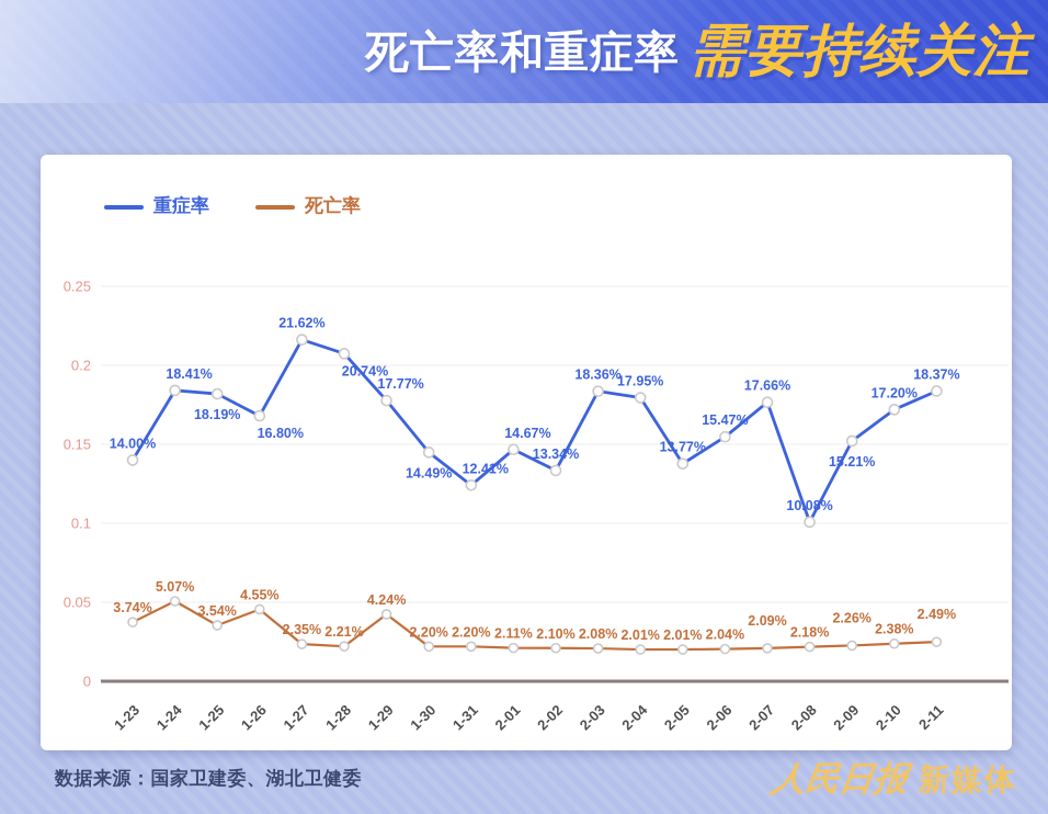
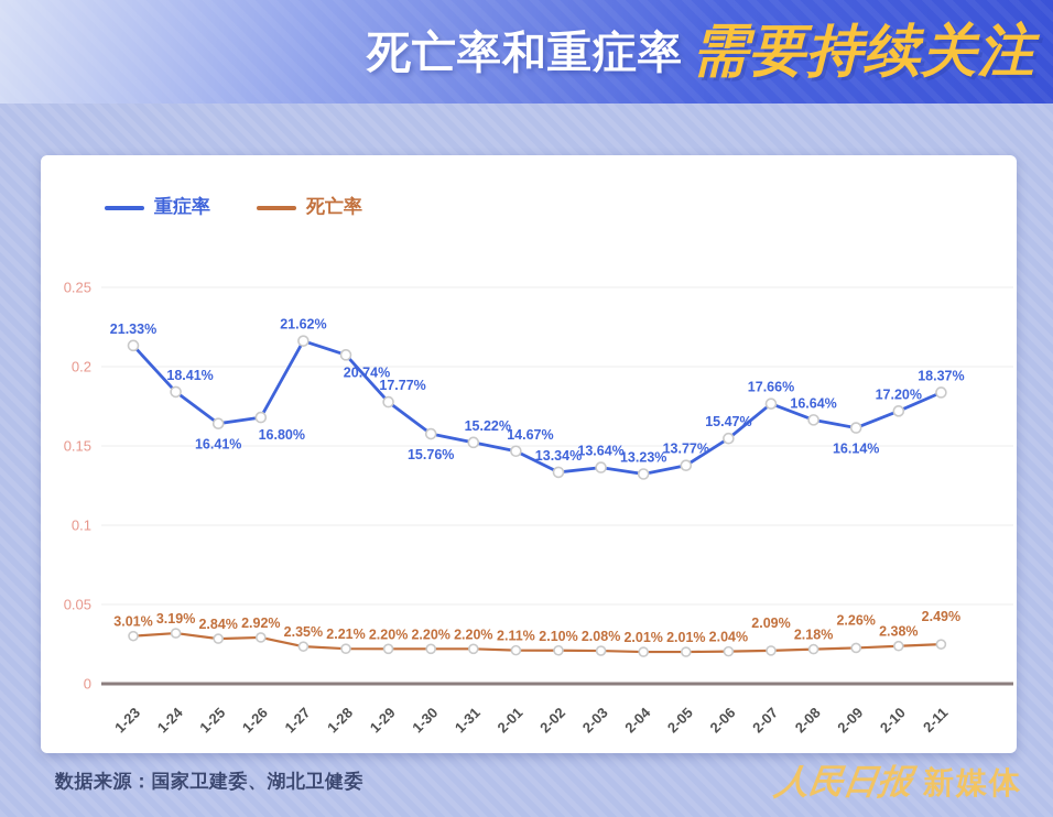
重症率/1-23: 14.00% -> 21.33%
死亡率/1-23: 3.74% -> 3.01%
死亡率/1-24: 5.07% -> 3.19%
重症率/1-25: 18.19% -> 16.41%
死亡率/1-25: 3.54% -> 2.84%
死亡率/1-26: 4.55% -> 2.92%
死亡率/1-29: 4.24% -> 2.20%
重症率/1-30: 14.49% -> 15.76%
重症率/1-31: 12.41% -> 15.22%
重症率/2-03: 18.36% -> 13.64%
重症率/2-04: 17.95% -> 13.23%
重症率/2-08: 10.08% -> 16.64%
重症率/2-09: 15.21% -> 16.14%
